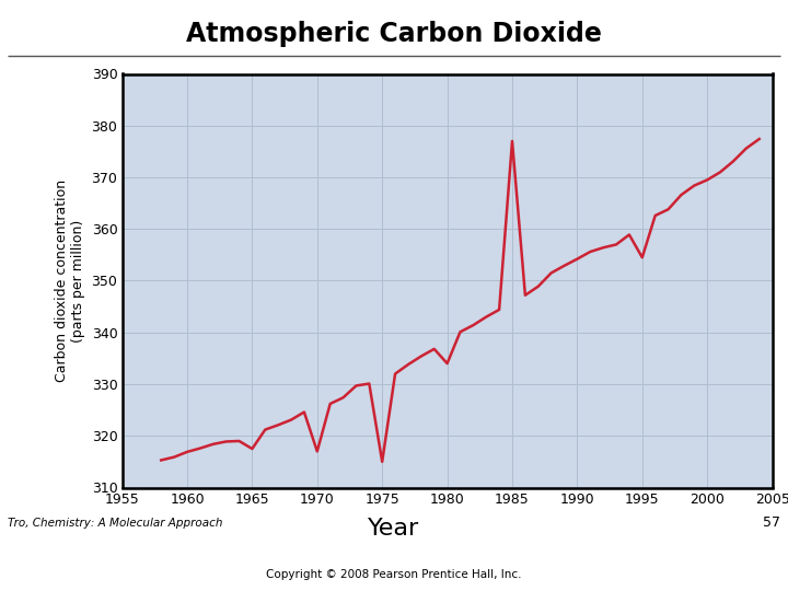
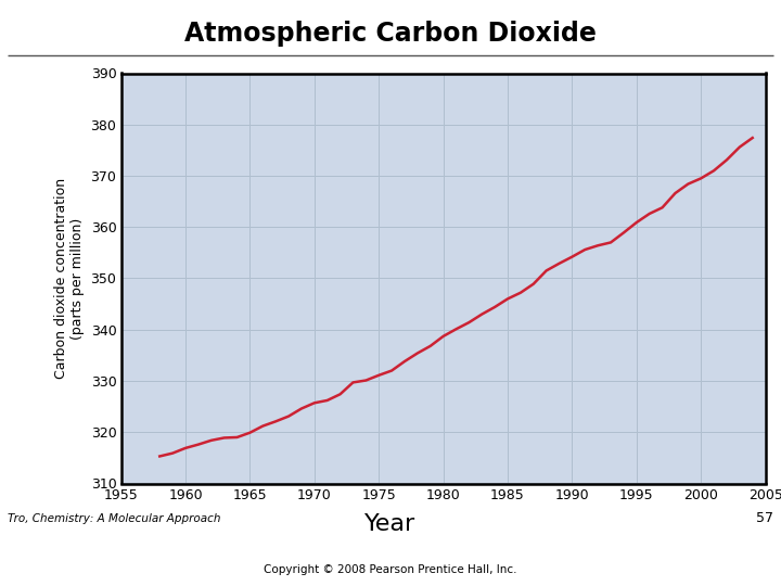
1965: 317.5 -> 319.9
1970: 317.0 -> 325.7
1975: 315.0 -> 331.1
1980: 334.0 -> 338.7
1985: 377.0 -> 346.0
1995: 354.5 -> 360.9
